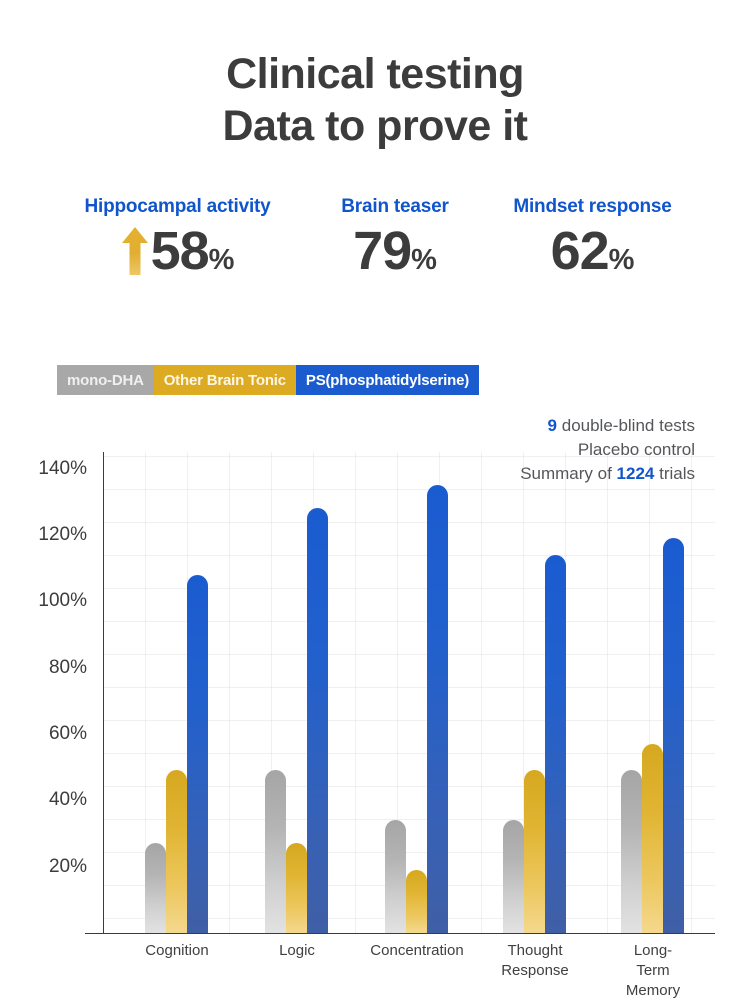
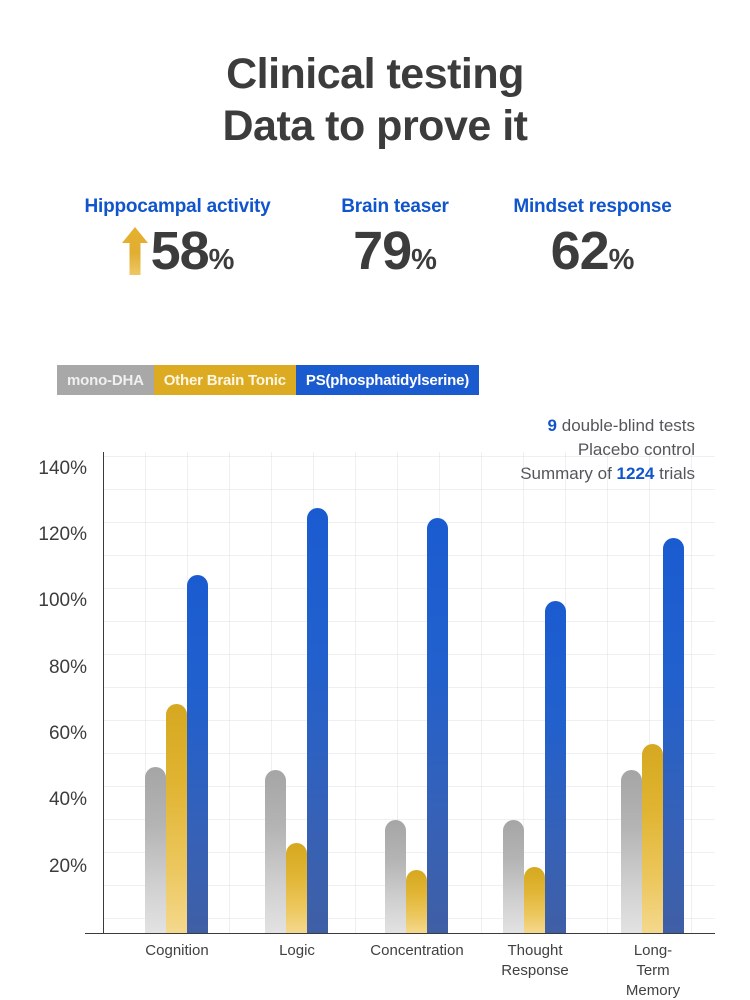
mono-DHA/Cognition: 27% -> 50%
Other Brain Tonic/Cognition: 49% -> 69%
PS(phosphatidylserine)/Concentration: 135% -> 125%
Other Brain Tonic/Thought Response: 49% -> 20%
PS(phosphatidylserine)/Thought Response: 114% -> 100%
